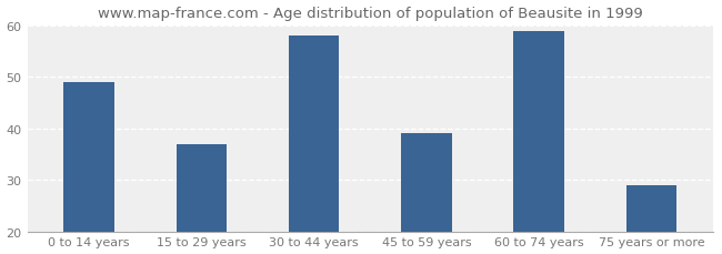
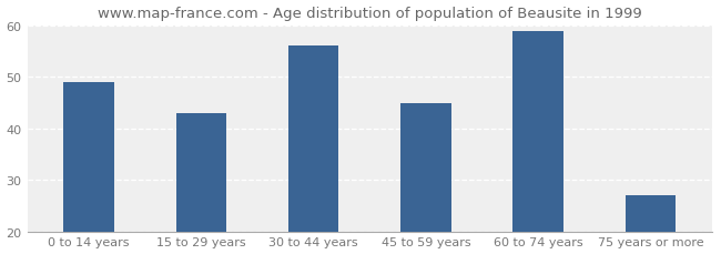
15 to 29 years: 37 -> 43
30 to 44 years: 58 -> 56
45 to 59 years: 39 -> 45
75 years or more: 29 -> 27
